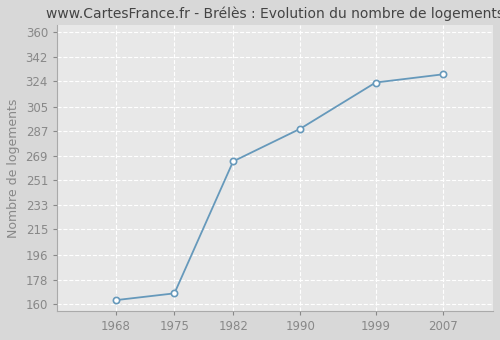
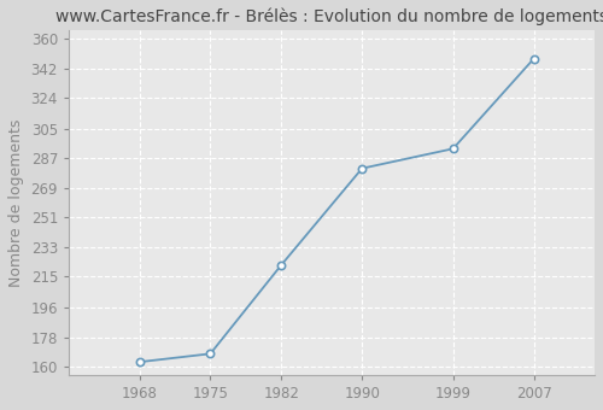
1982: 265 -> 222
1990: 289 -> 281
1999: 323 -> 293
2007: 329 -> 348
